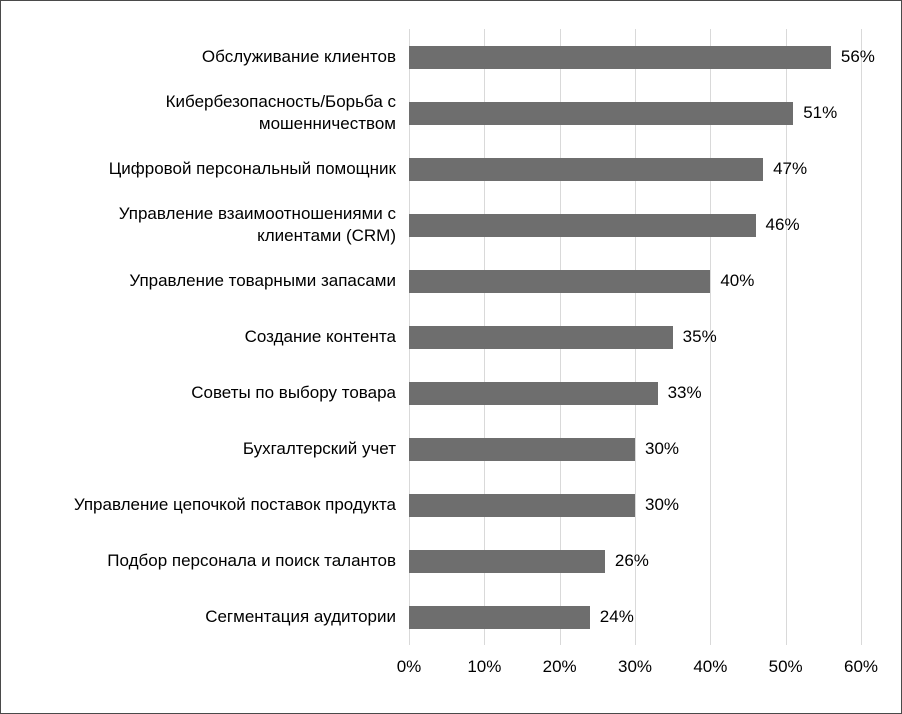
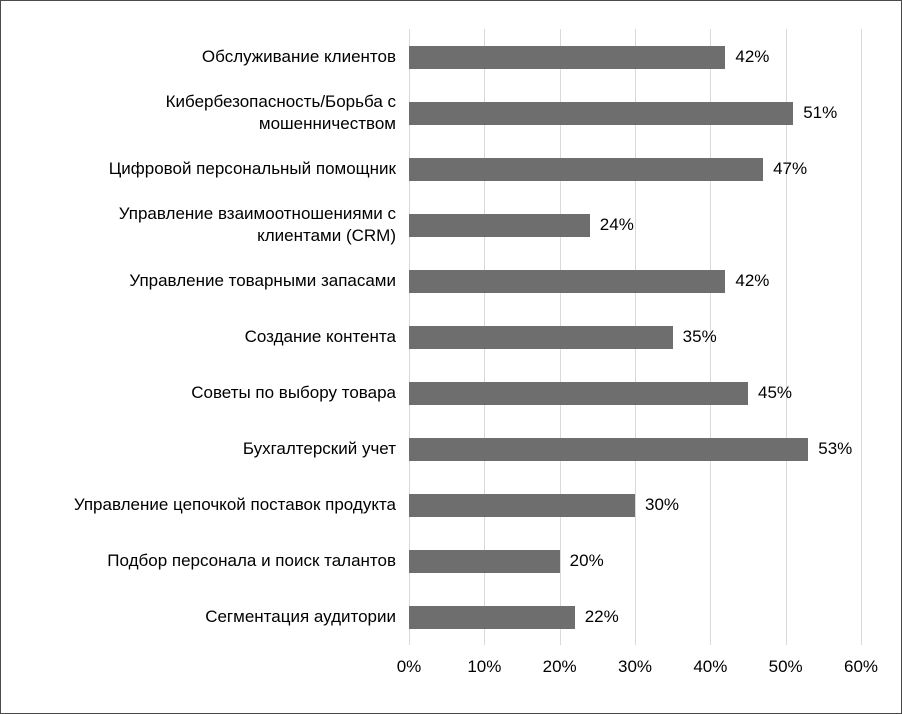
Обслуживание клиентов: 56% -> 42%
Управление взаимоотношениями с клиентами (CRM): 46% -> 24%
Управление товарными запасами: 40% -> 42%
Советы по выбору товара: 33% -> 45%
Бухгалтерский учет: 30% -> 53%
Подбор персонала и поиск талантов: 26% -> 20%
Сегментация аудитории: 24% -> 22%
